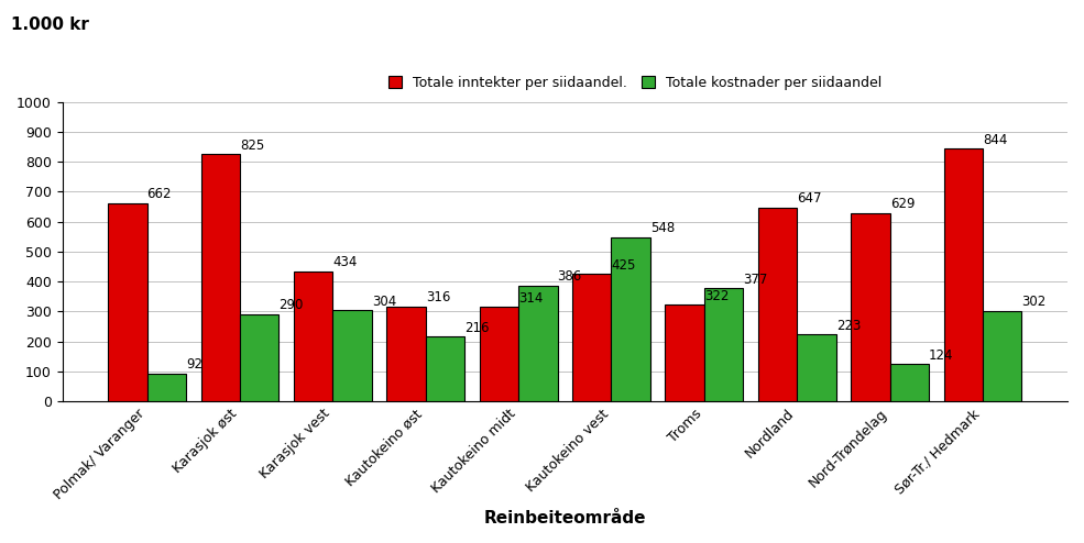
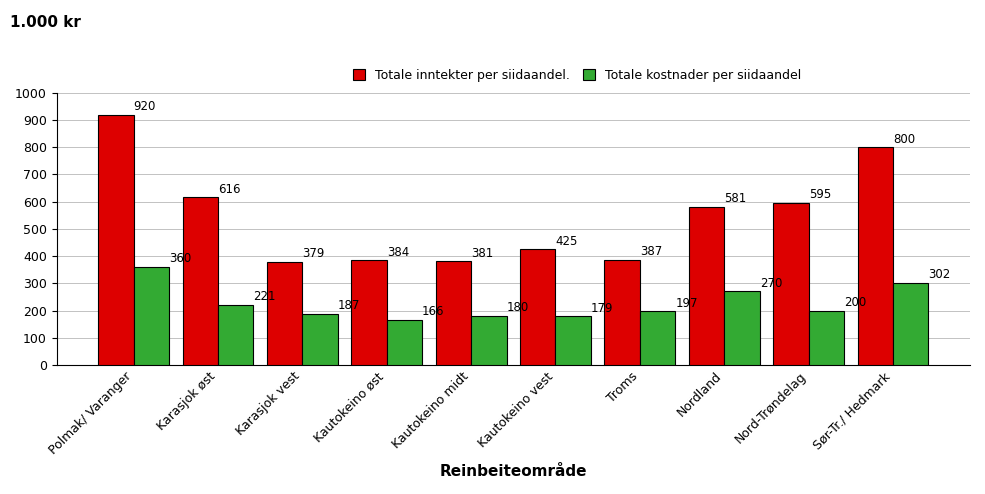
Totale inntekter per siidaandel./Polmak/ Varanger: 662 -> 920
Totale kostnader per siidaandel/Polmak/ Varanger: 92 -> 360
Totale inntekter per siidaandel./Karasjok øst: 825 -> 616
Totale kostnader per siidaandel/Karasjok øst: 290 -> 221
Totale inntekter per siidaandel./Karasjok vest: 434 -> 379
Totale kostnader per siidaandel/Karasjok vest: 304 -> 187
Totale inntekter per siidaandel./Kautokeino øst: 316 -> 384
Totale kostnader per siidaandel/Kautokeino øst: 216 -> 166
Totale inntekter per siidaandel./Kautokeino midt: 314 -> 381
Totale kostnader per siidaandel/Kautokeino midt: 386 -> 180
Totale kostnader per siidaandel/Kautokeino vest: 548 -> 179
Totale inntekter per siidaandel./Troms: 322 -> 387
Totale kostnader per siidaandel/Troms: 377 -> 197
Totale inntekter per siidaandel./Nordland: 647 -> 581
Totale kostnader per siidaandel/Nordland: 223 -> 270
Totale inntekter per siidaandel./Nord-Trøndelag: 629 -> 595
Totale kostnader per siidaandel/Nord-Trøndelag: 124 -> 200
Totale inntekter per siidaandel./Sør-Tr./ Hedmark: 844 -> 800
